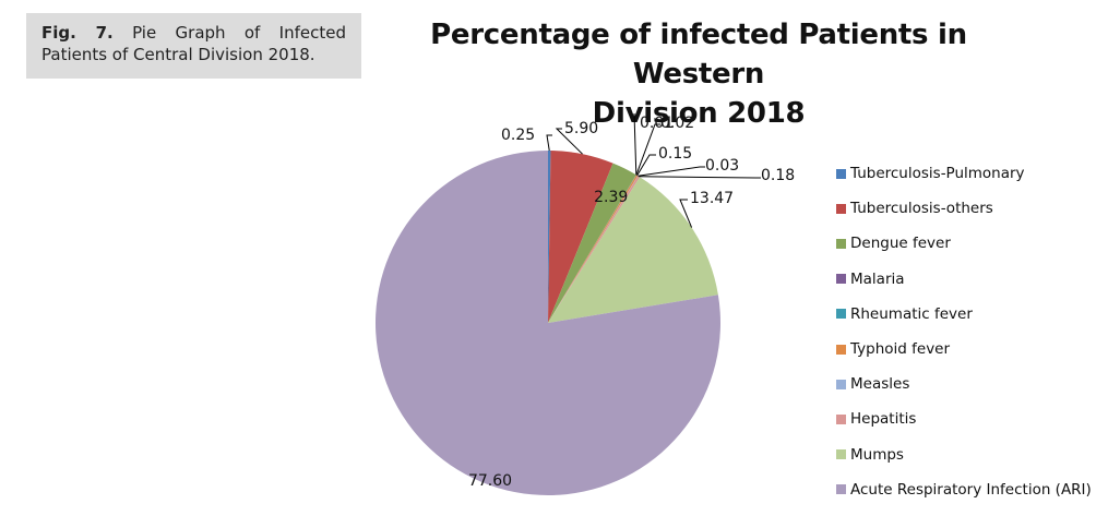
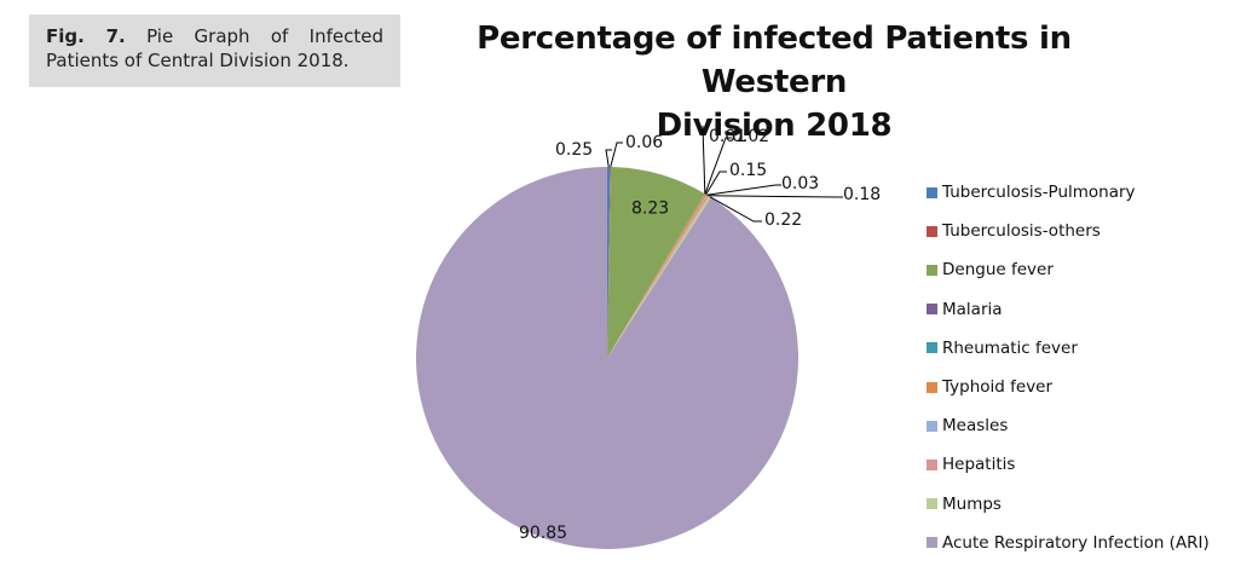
Tuberculosis-others: 5.90 -> 0.06
Dengue fever: 2.39 -> 8.23
Mumps: 13.47 -> 0.22
Acute Respiratory Infection (ARI): 77.60 -> 90.85
